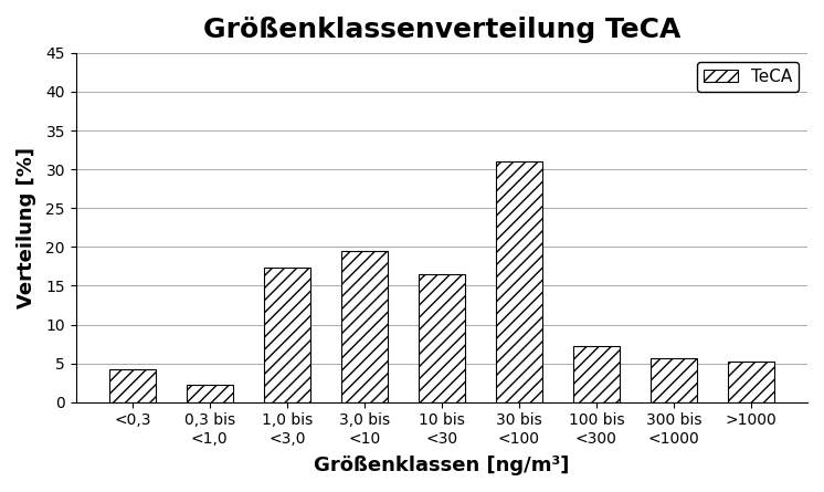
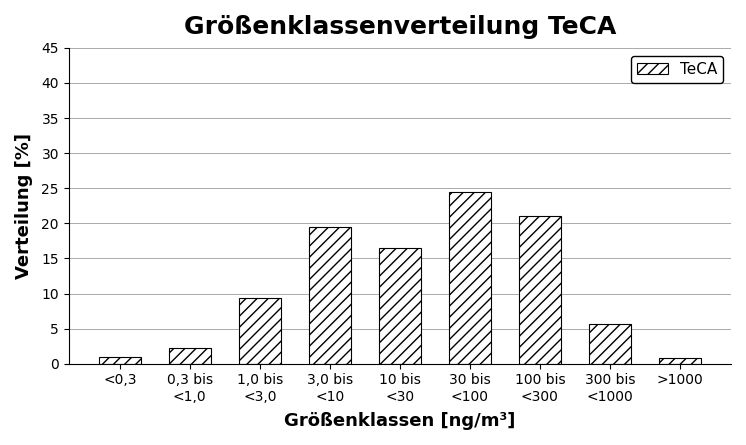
<0,3: 4.2 -> 1.0
1,0 bis <3,0: 17.4 -> 9.3
30 bis <100: 31.0 -> 24.5
100 bis <300: 7.2 -> 21.0
>1000: 5.2 -> 0.8
